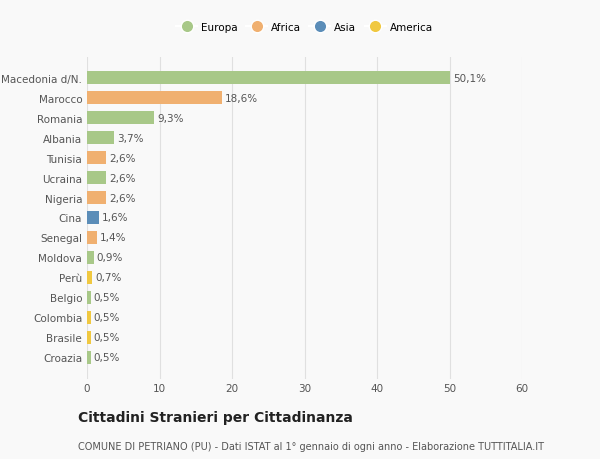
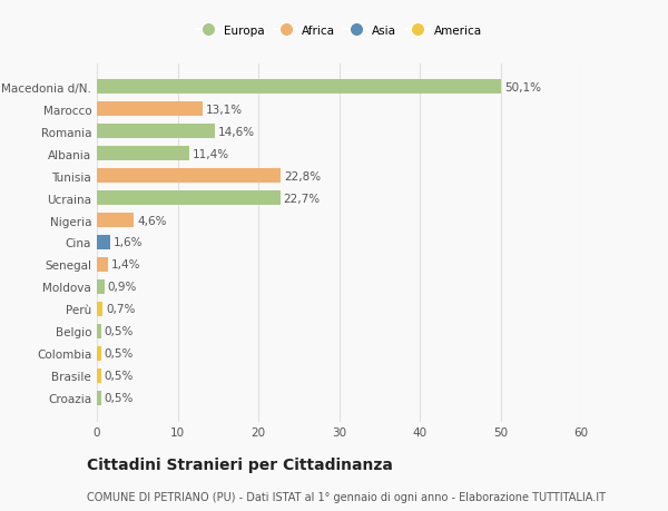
Marocco: 18,6% -> 13,1%
Romania: 9,3% -> 14,6%
Albania: 3,7% -> 11,4%
Tunisia: 2,6% -> 22,8%
Ucraina: 2,6% -> 22,7%
Nigeria: 2,6% -> 4,6%
